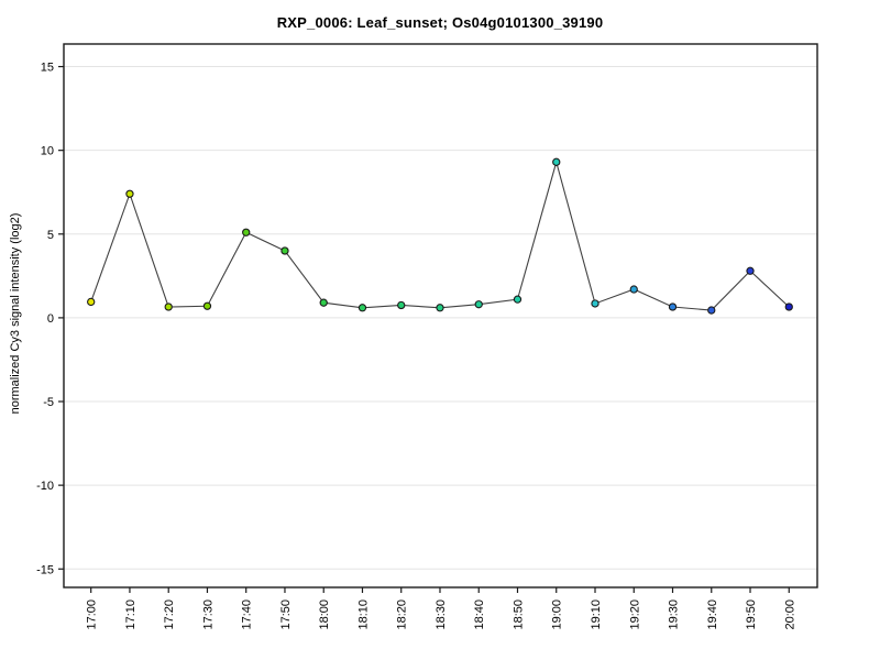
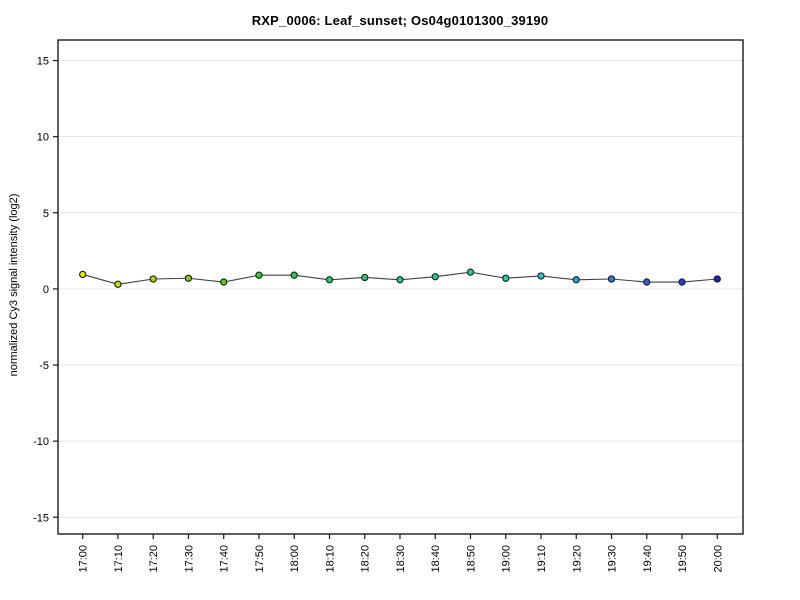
17:10: 7.4 -> 0.3
17:40: 5.1 -> 0.5
17:50: 4.0 -> 0.9
19:00: 9.3 -> 0.7
19:20: 1.7 -> 0.6
19:50: 2.8 -> 0.5
